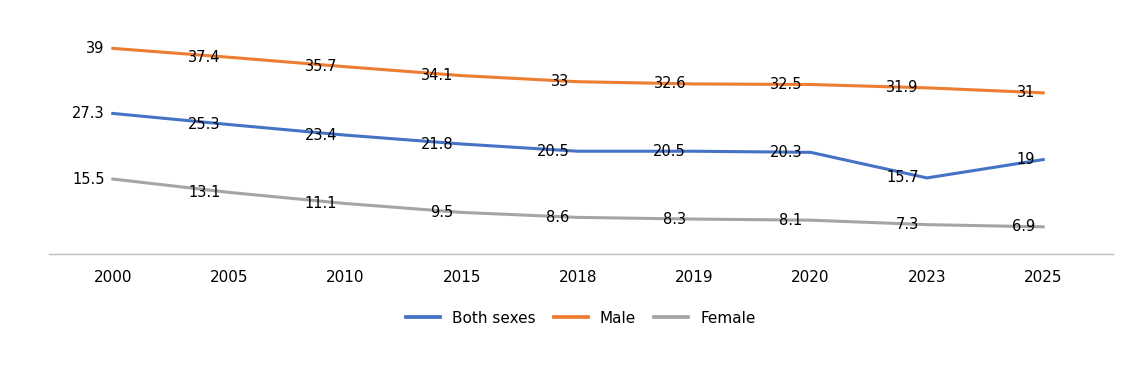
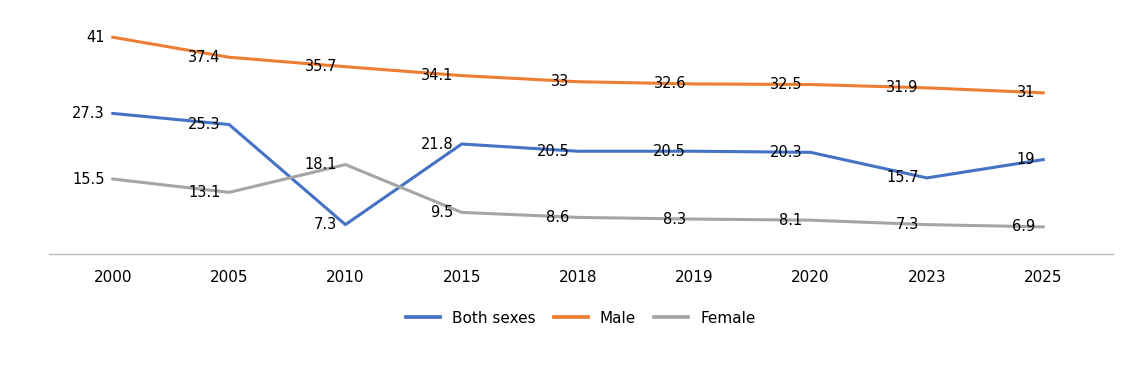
Male/2000: 39 -> 41
Both sexes/2010: 23.4 -> 7.3
Female/2010: 11.1 -> 18.1
